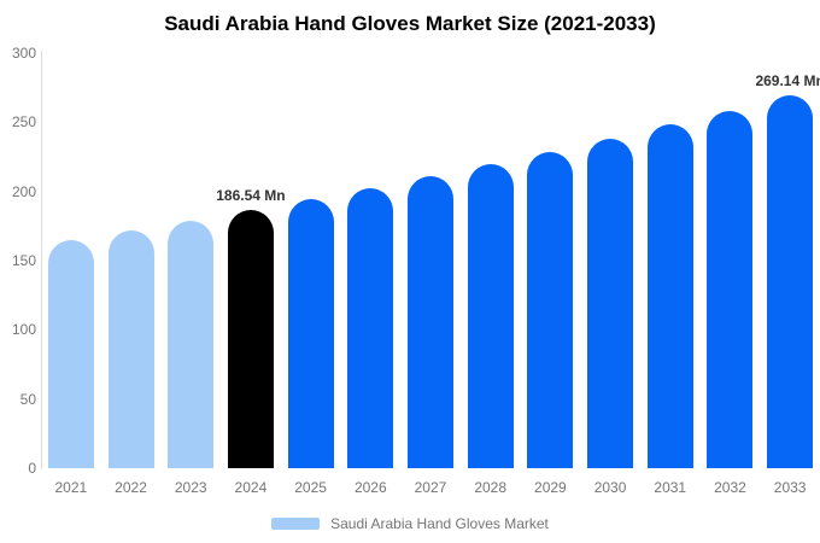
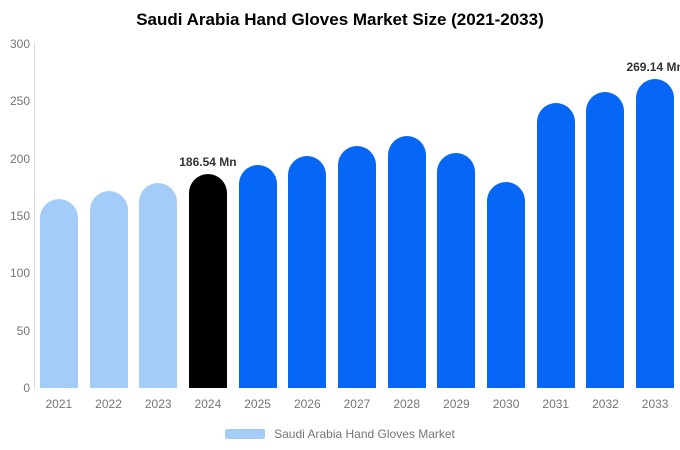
2029: 229 -> 205
2030: 238 -> 180
